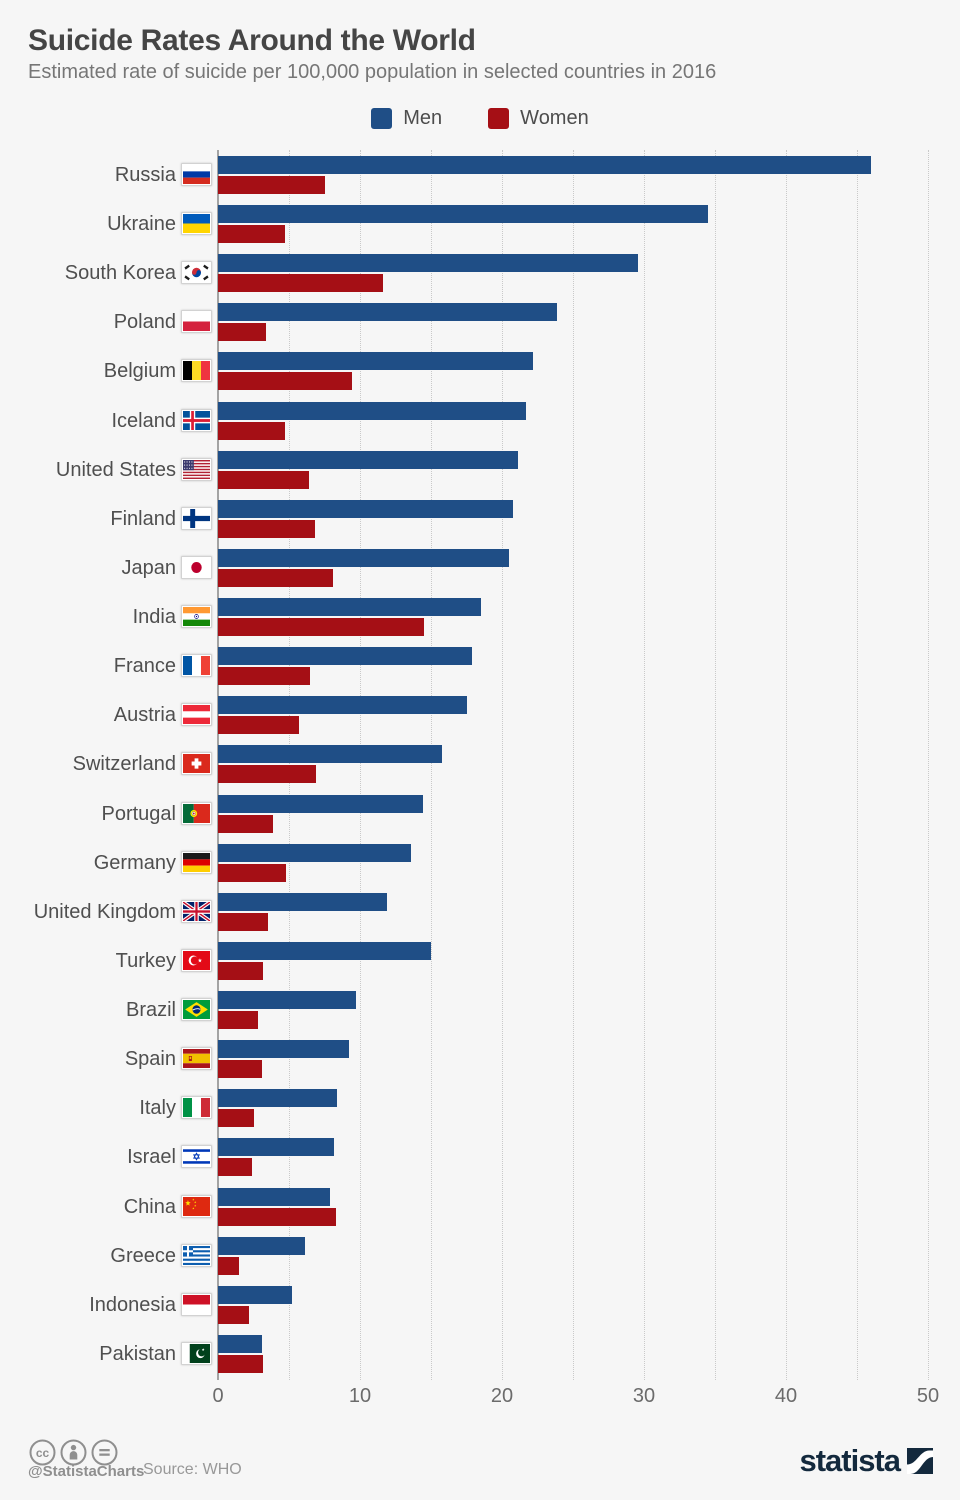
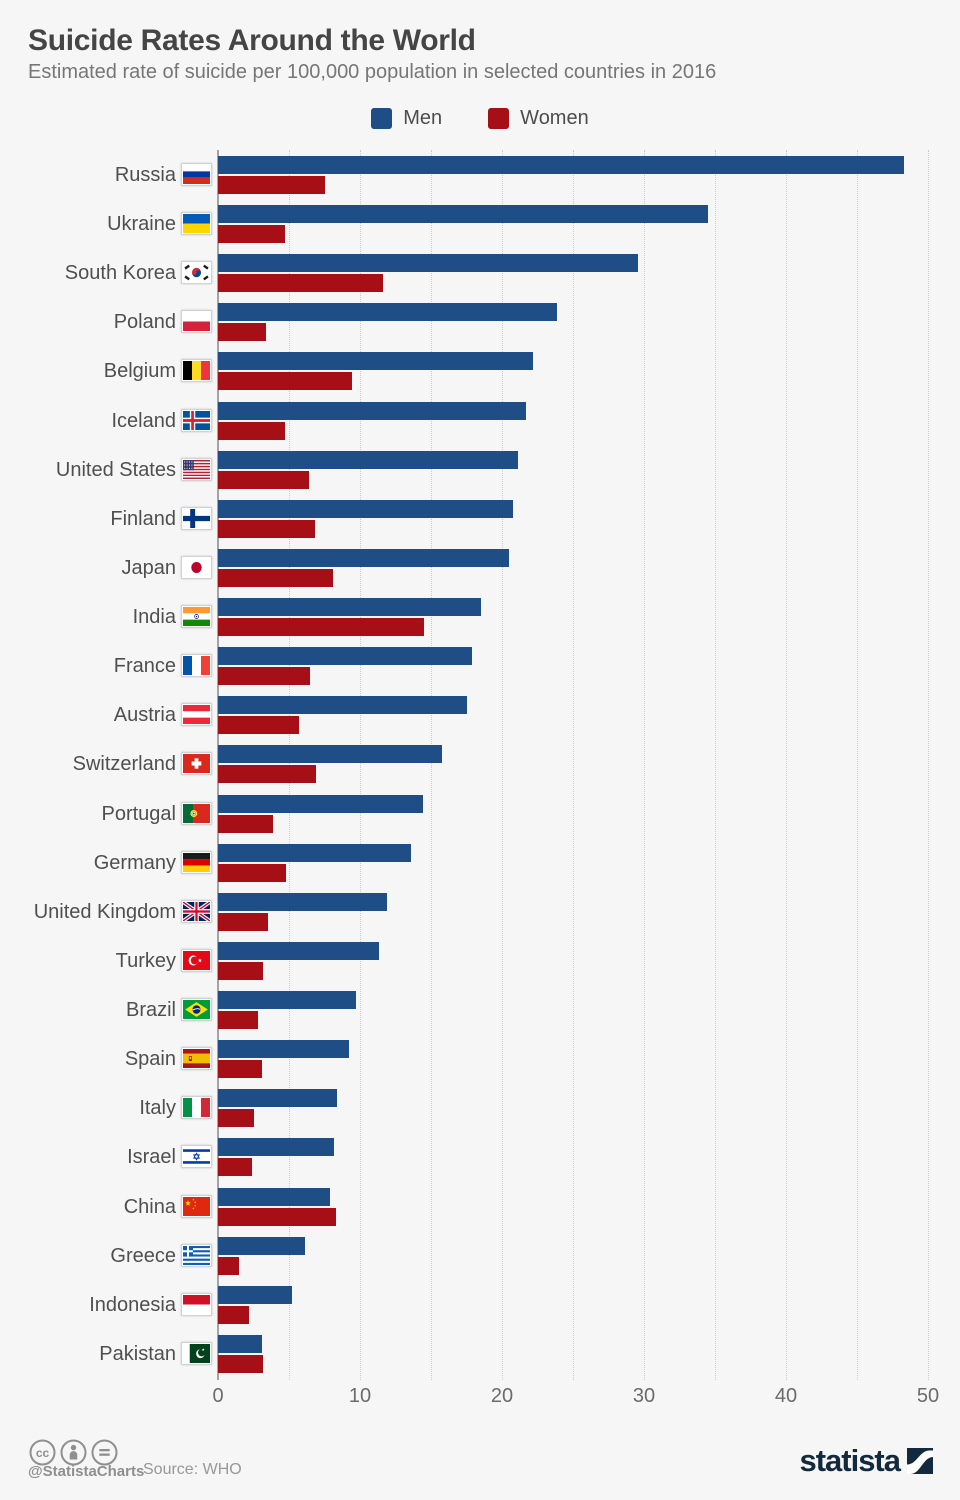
Men/Russia: 46.0 -> 48.3
Men/Turkey: 15.0 -> 11.3
